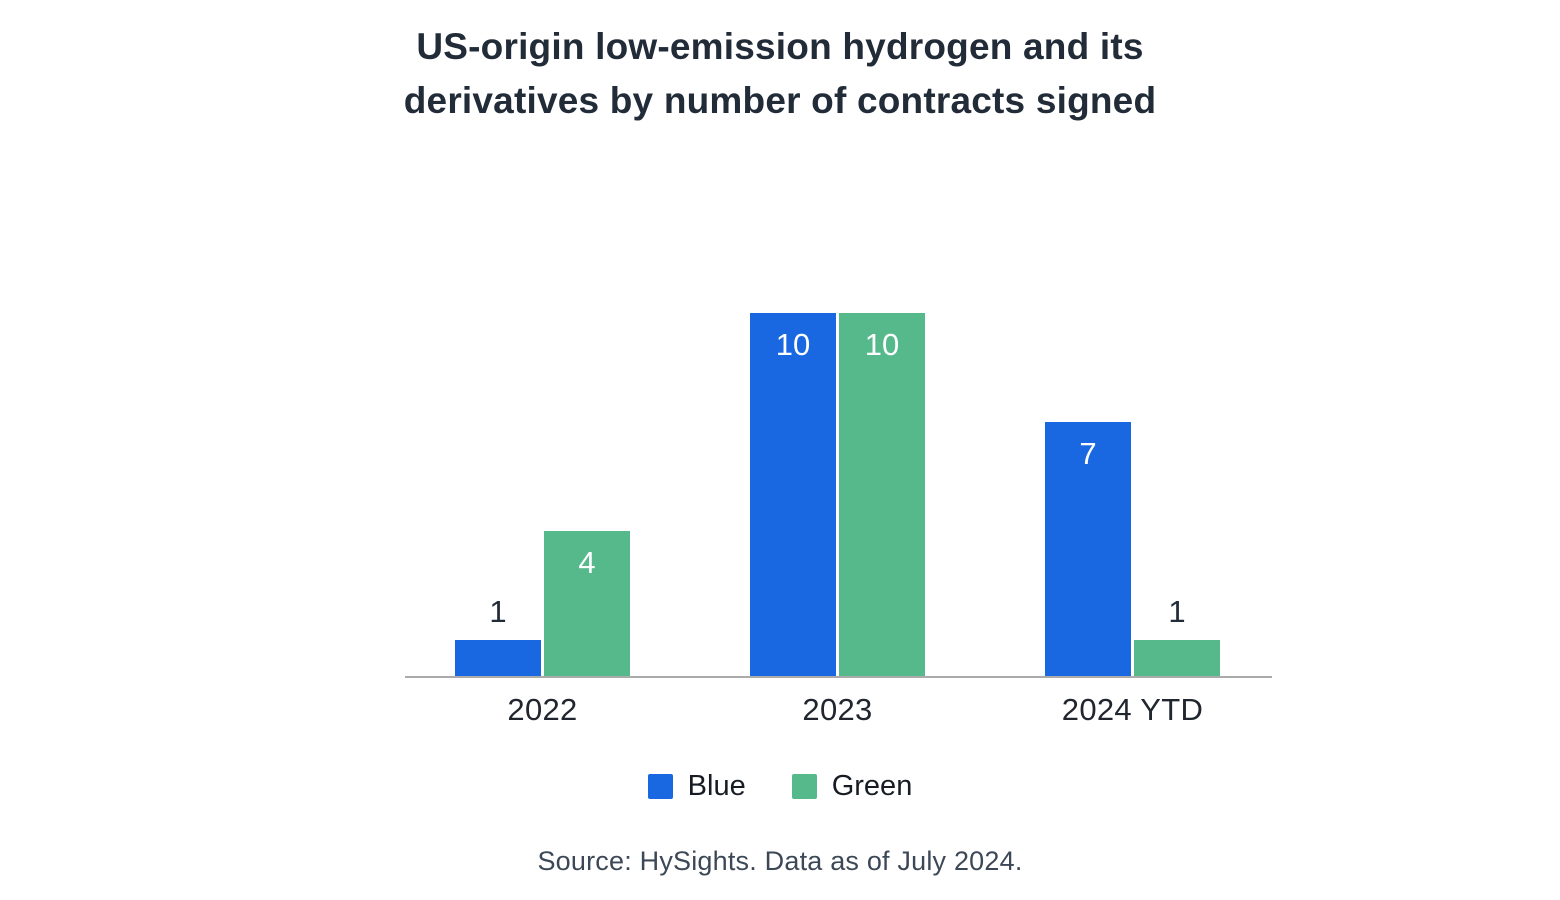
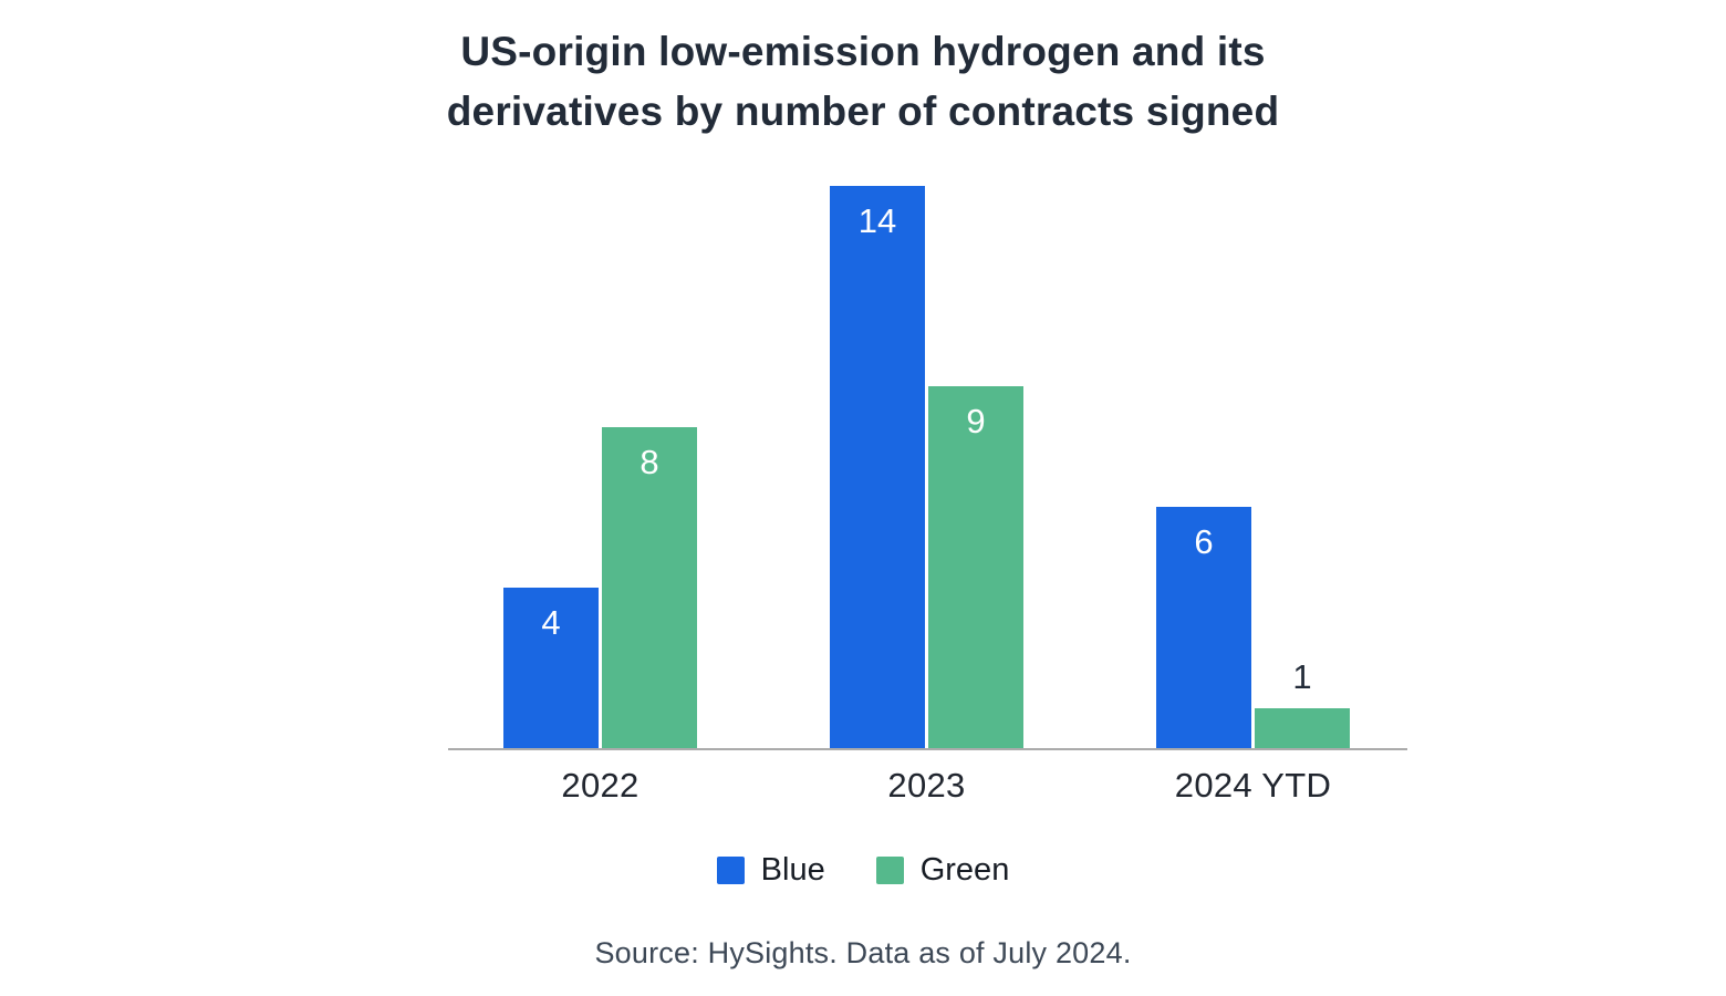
Blue/2022: 1 -> 4
Green/2022: 4 -> 8
Blue/2023: 10 -> 14
Green/2023: 10 -> 9
Blue/2024 YTD: 7 -> 6
